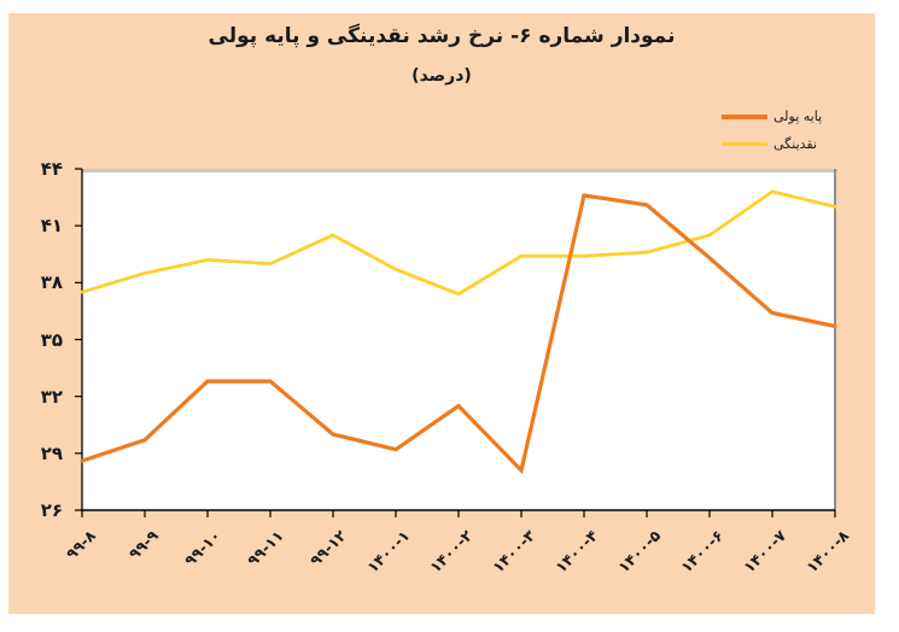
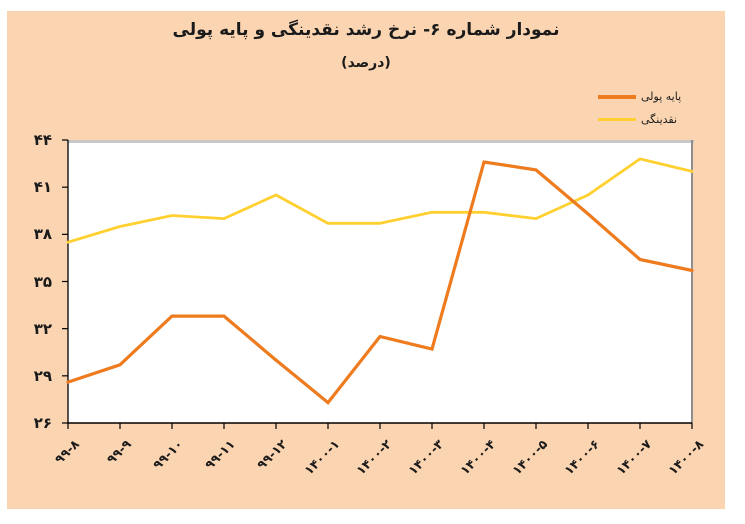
پایه پولی/۱۴۰۰-۱: 29.2 -> 27.3
نقدینگی/۱۴۰۰-۲: 37.4 -> 38.7
پایه پولی/۱۴۰۰-۳: 28.1 -> 30.7
نقدینگی/۱۴۰۰-۵: 39.6 -> 39.0
